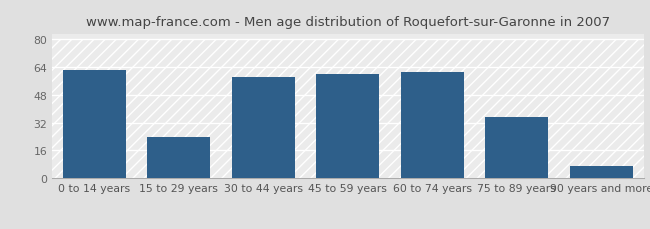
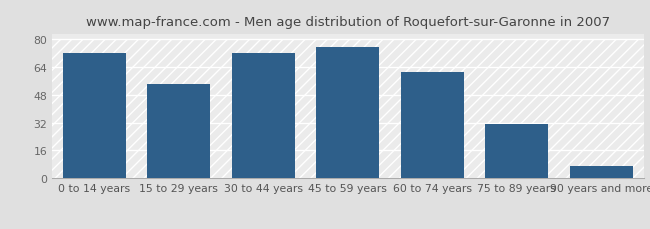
0 to 14 years: 62 -> 72
15 to 29 years: 24 -> 54
30 to 44 years: 58 -> 72
45 to 59 years: 60 -> 75
75 to 89 years: 35 -> 31
